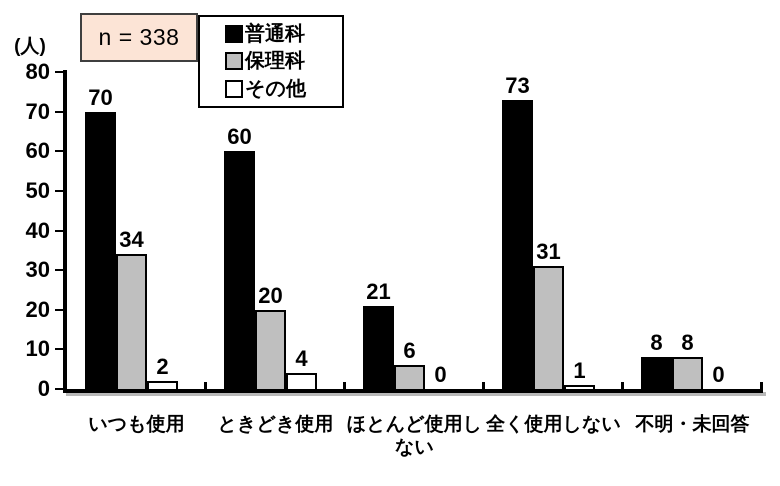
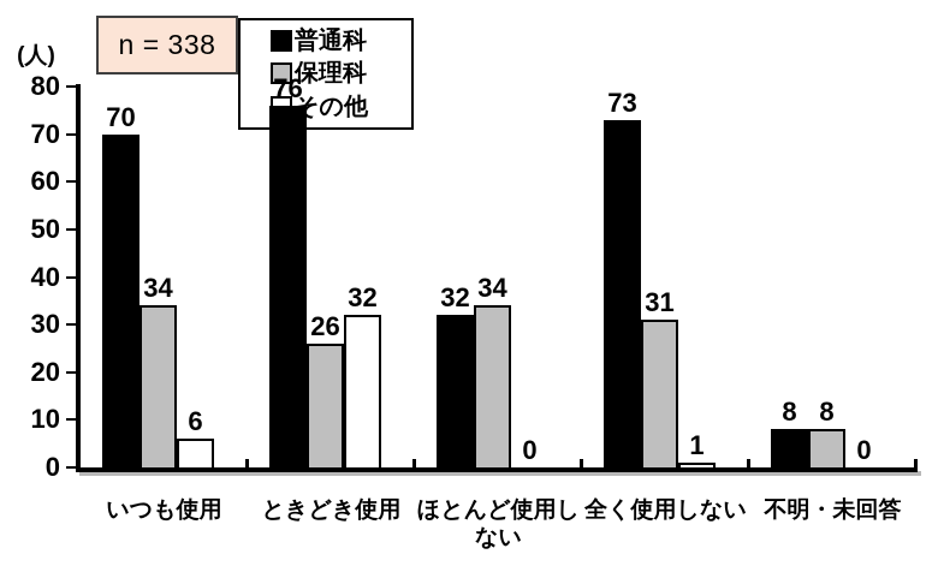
その他/いつも使用: 2 -> 6
普通科/ときどき使用: 60 -> 76
保理科/ときどき使用: 20 -> 26
その他/ときどき使用: 4 -> 32
普通科/ほとんど使用し ない: 21 -> 32
保理科/ほとんど使用し ない: 6 -> 34
